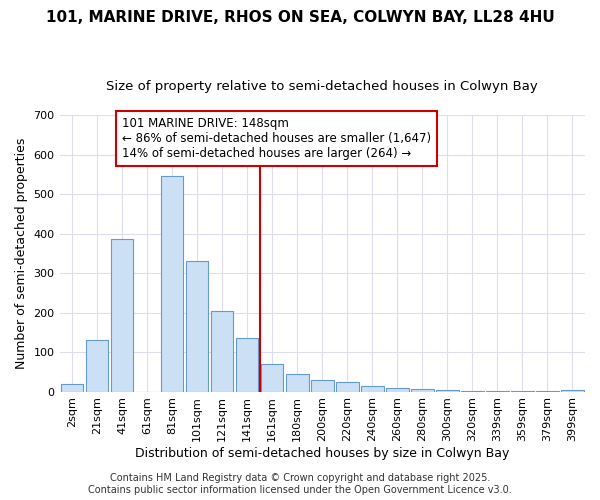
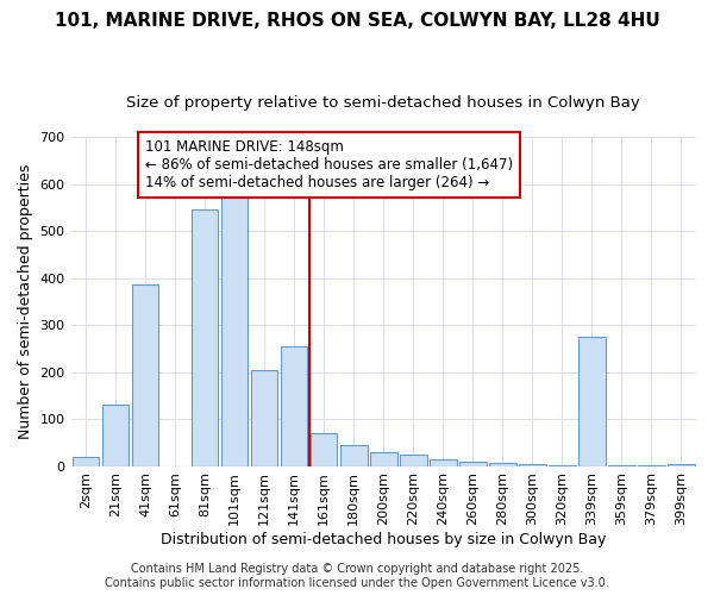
101sqm: 330 -> 570
141sqm: 135 -> 255
339sqm: 1 -> 275
